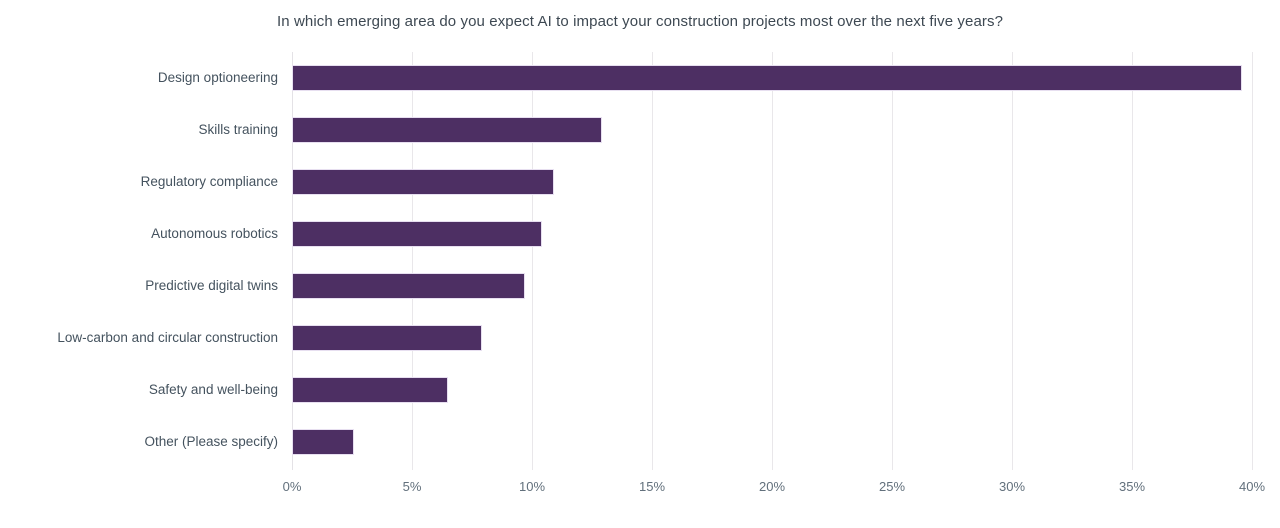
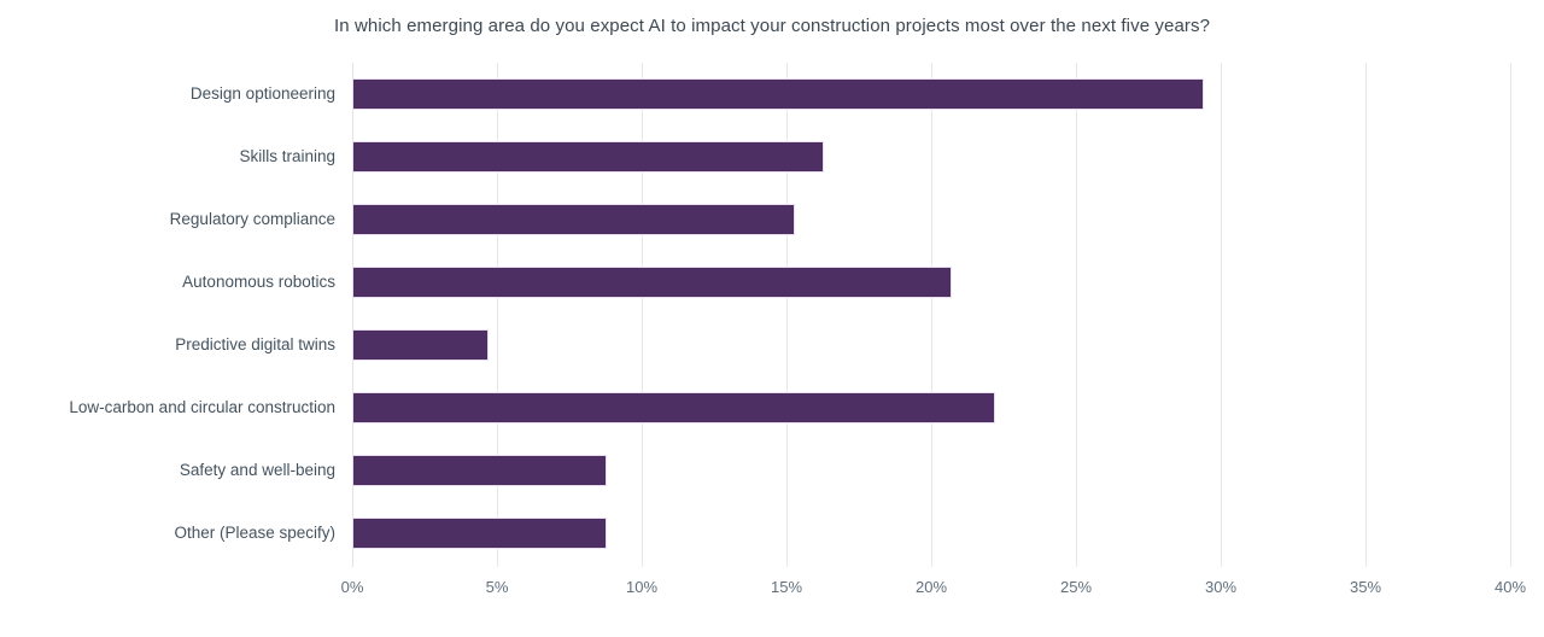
Design optioneering: 39.6% -> 29.4%
Skills training: 12.9% -> 16.3%
Regulatory compliance: 10.9% -> 15.3%
Autonomous robotics: 10.4% -> 20.7%
Predictive digital twins: 9.7% -> 4.7%
Low-carbon and circular construction: 7.9% -> 22.2%
Safety and well-being: 6.5% -> 8.8%
Other (Please specify): 2.6% -> 8.8%
